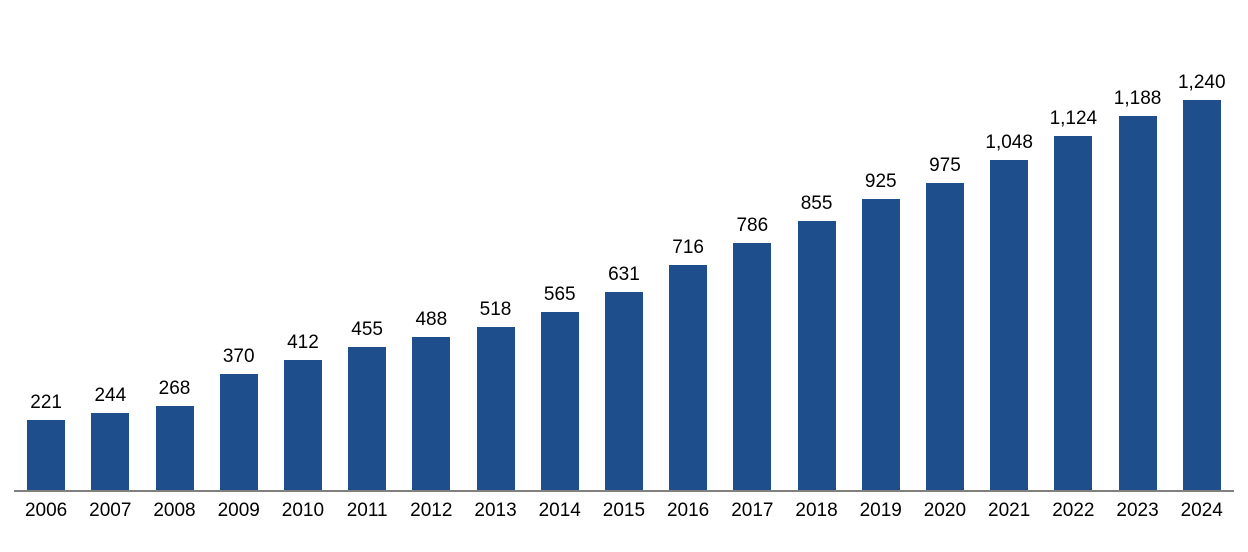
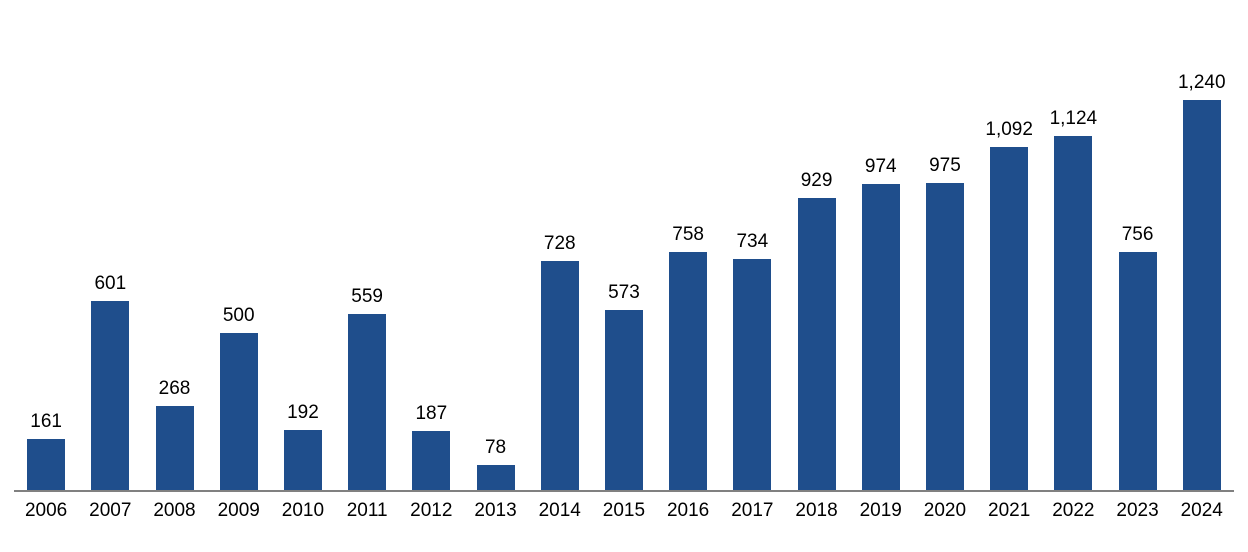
2006: 221 -> 161
2007: 244 -> 601
2009: 370 -> 500
2010: 412 -> 192
2011: 455 -> 559
2012: 488 -> 187
2013: 518 -> 78
2014: 565 -> 728
2015: 631 -> 573
2016: 716 -> 758
2017: 786 -> 734
2018: 855 -> 929
2019: 925 -> 974
2021: 1,048 -> 1,092
2023: 1,188 -> 756
